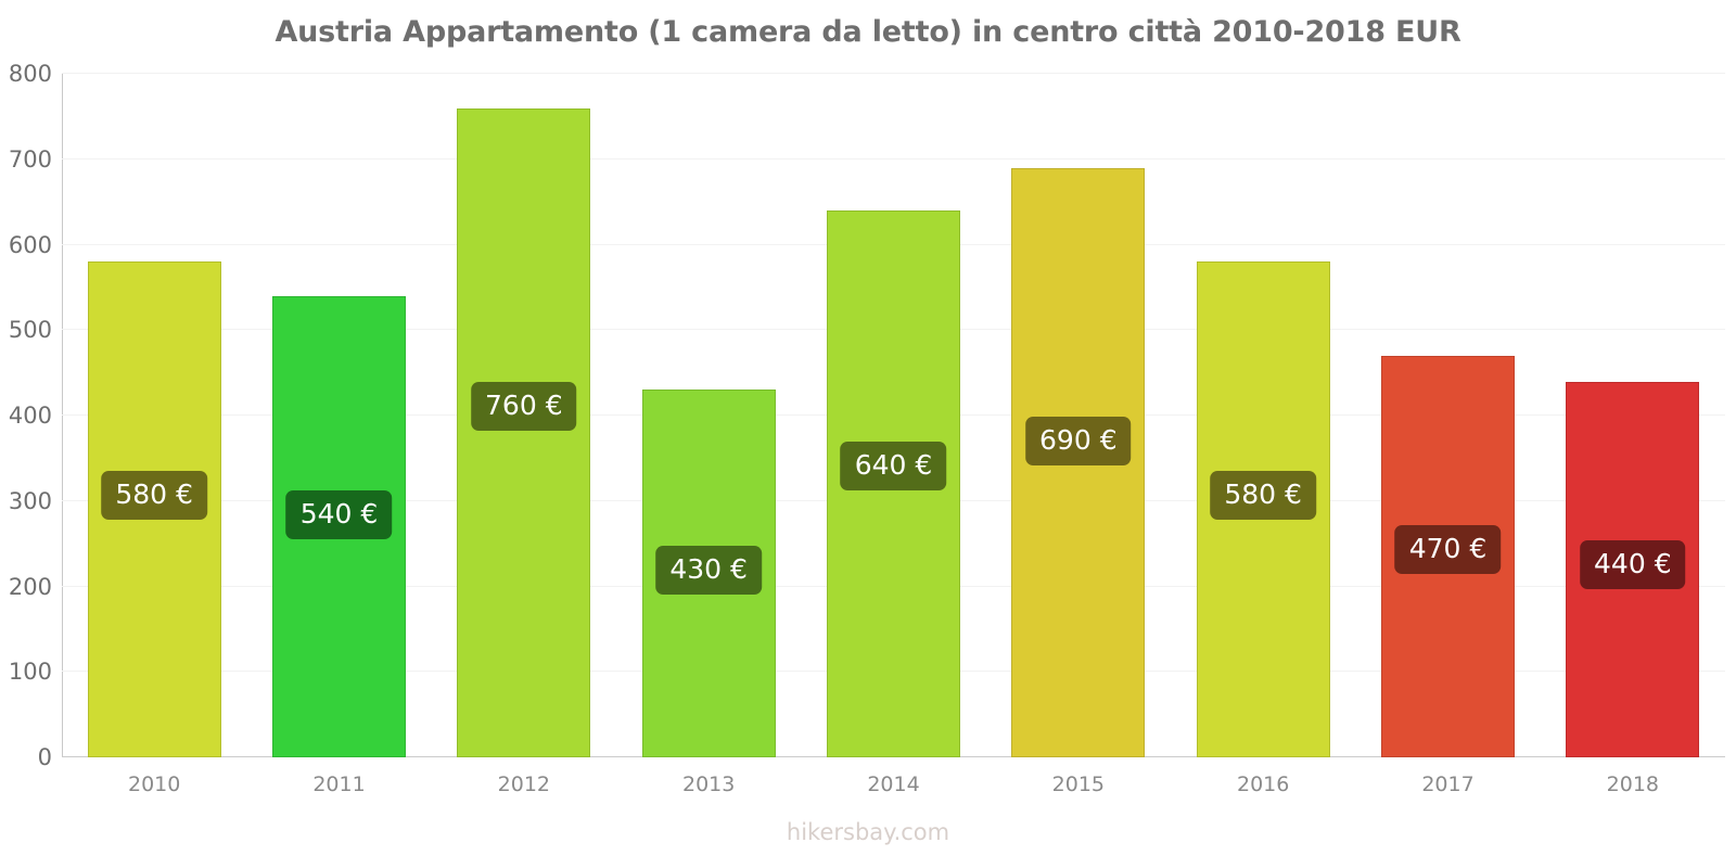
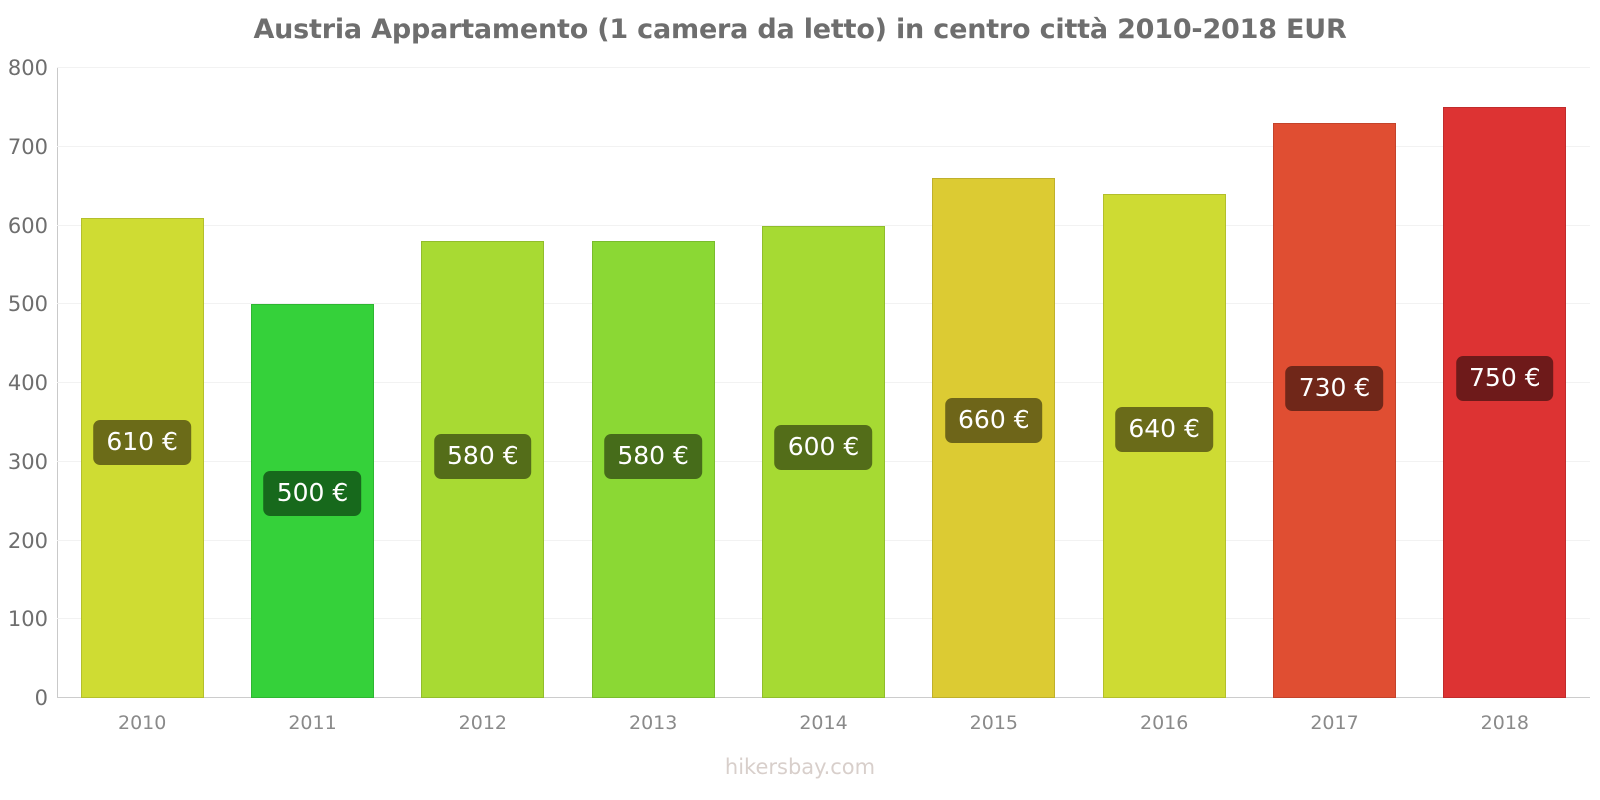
2010: 580 -> 610
2011: 540 -> 500
2012: 760 -> 580
2013: 430 -> 580
2014: 640 -> 600
2015: 690 -> 660
2016: 580 -> 640
2017: 470 -> 730
2018: 440 -> 750
